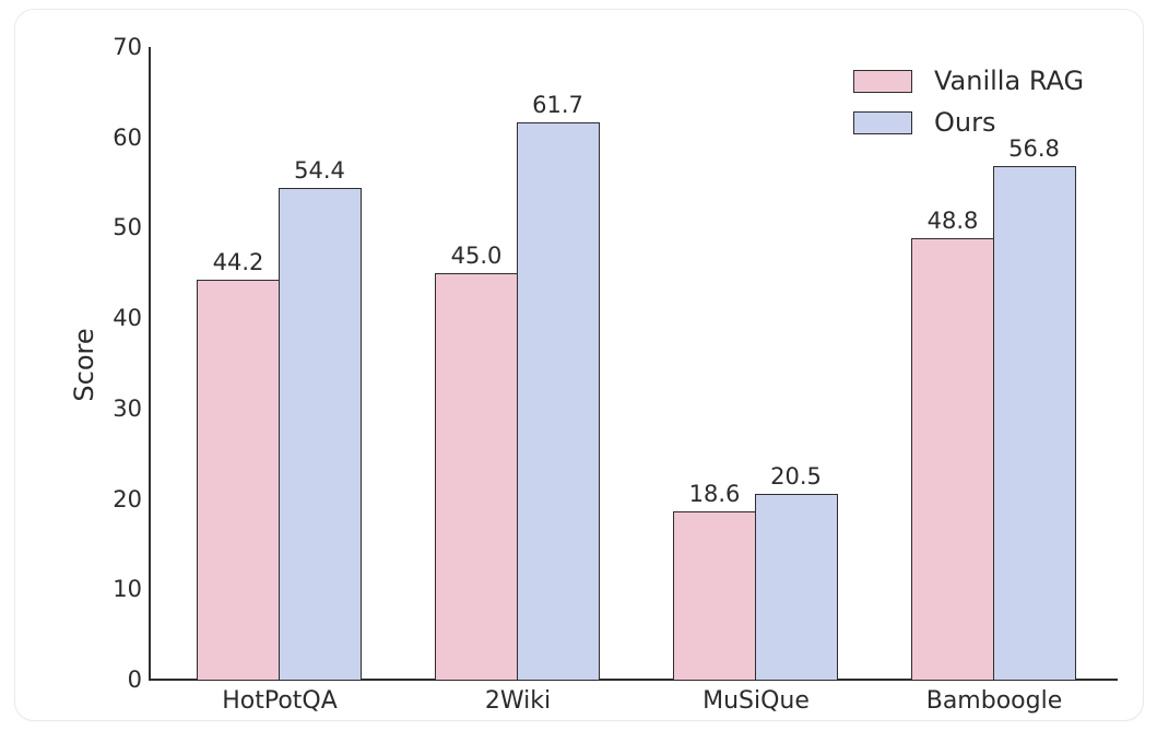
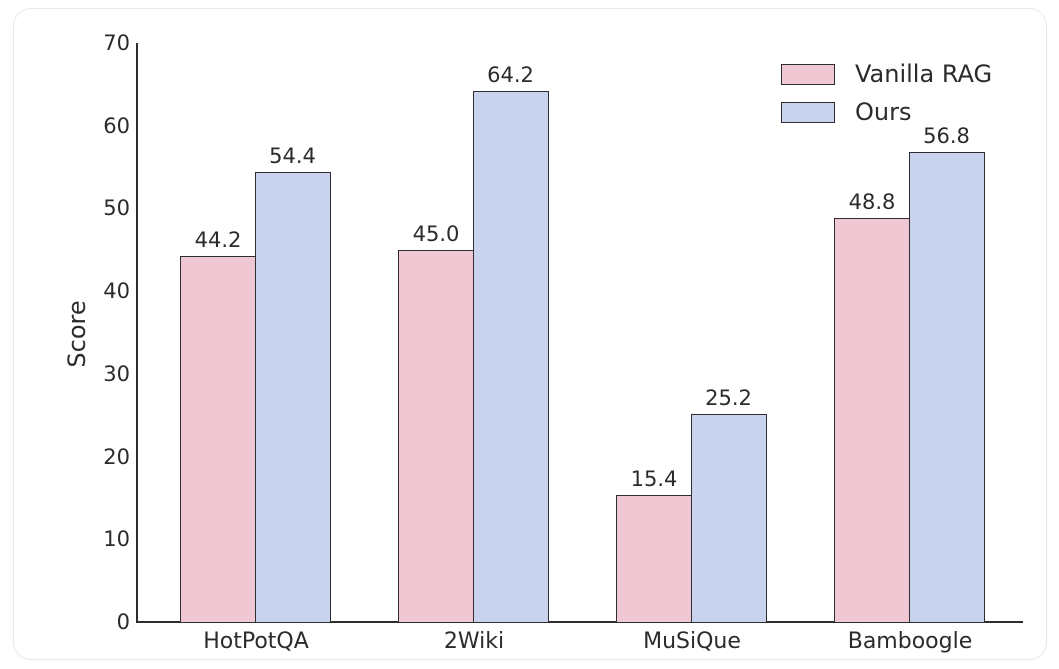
Ours/2Wiki: 61.7 -> 64.2
Vanilla RAG/MuSiQue: 18.6 -> 15.4
Ours/MuSiQue: 20.5 -> 25.2
